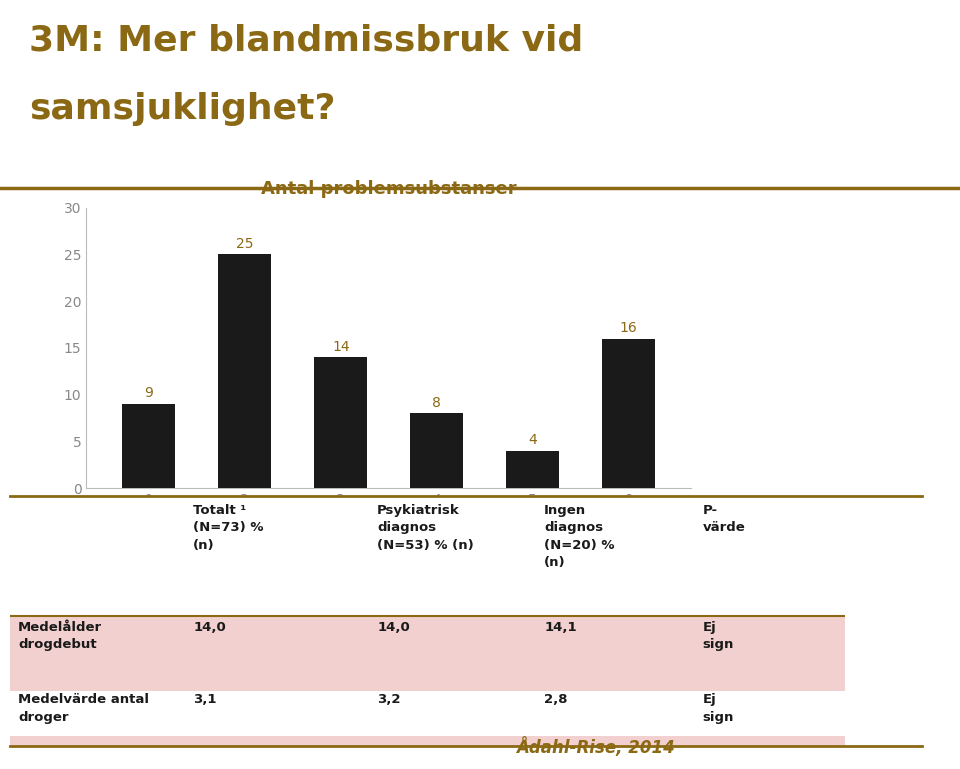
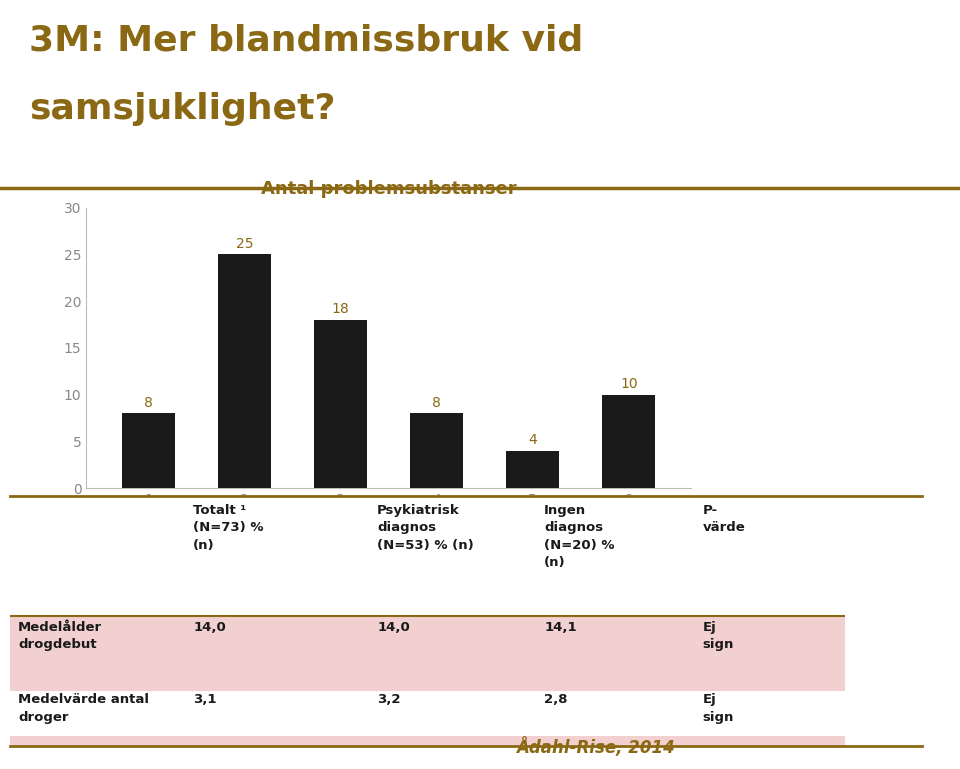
1: 9 -> 8
3: 14 -> 18
6: 16 -> 10
